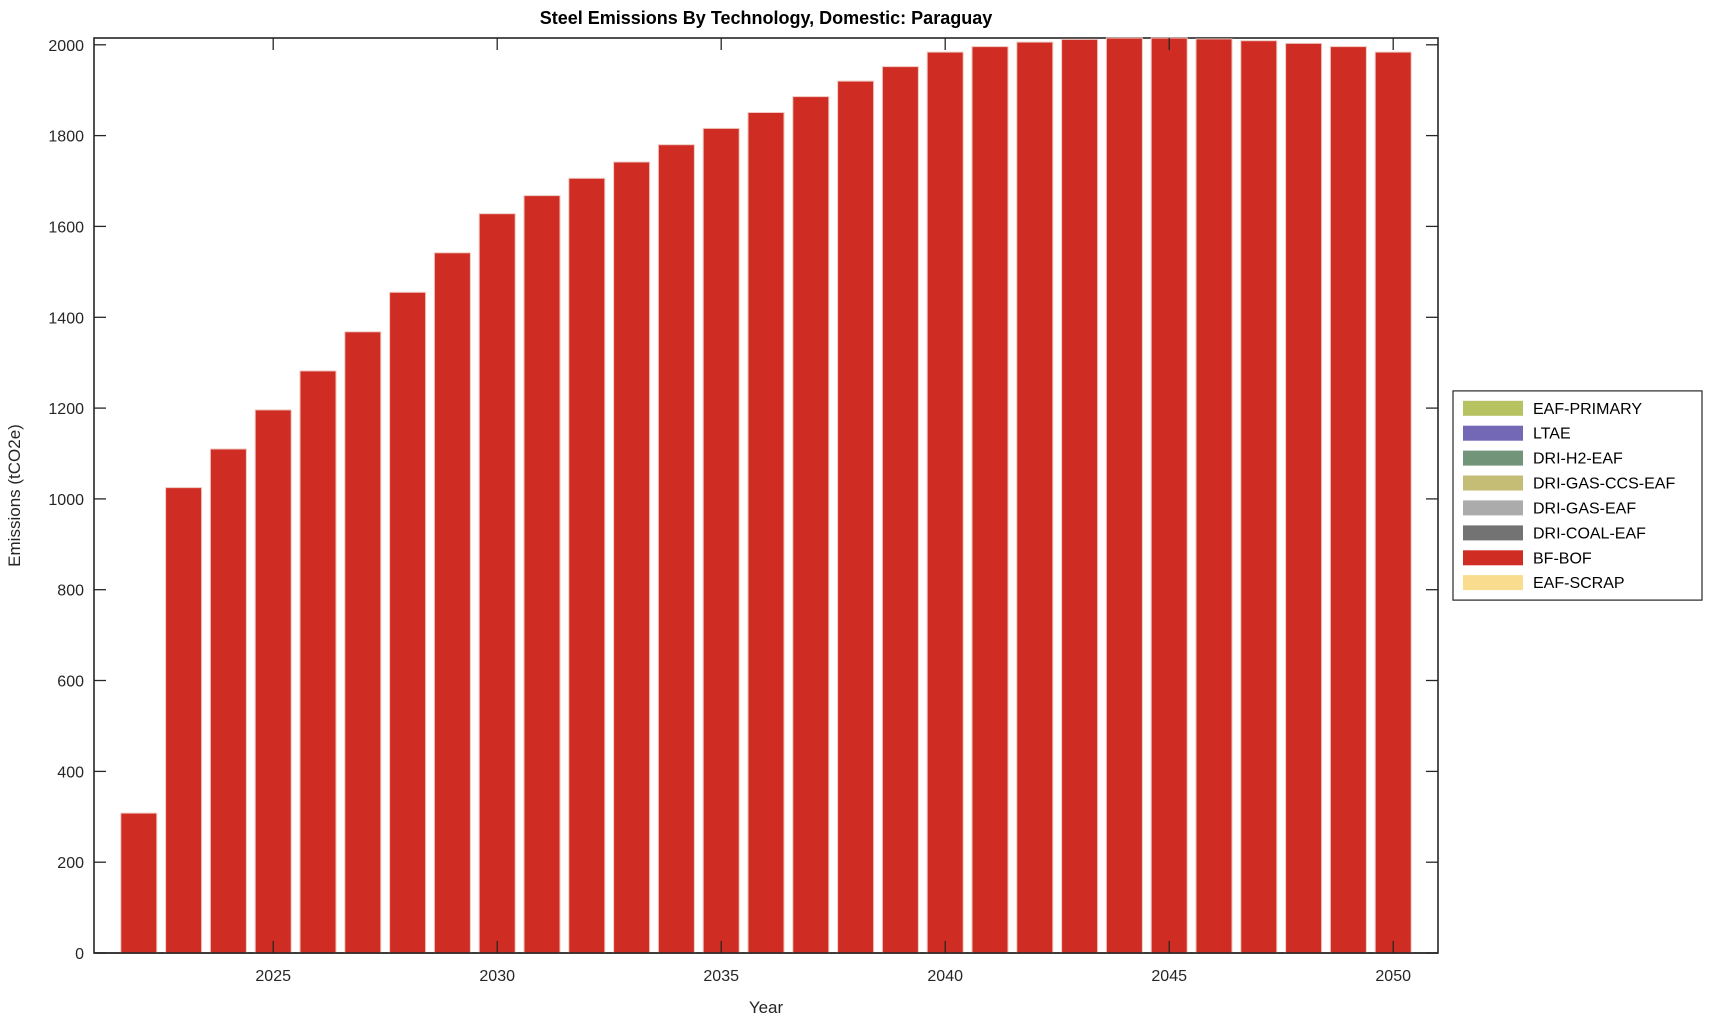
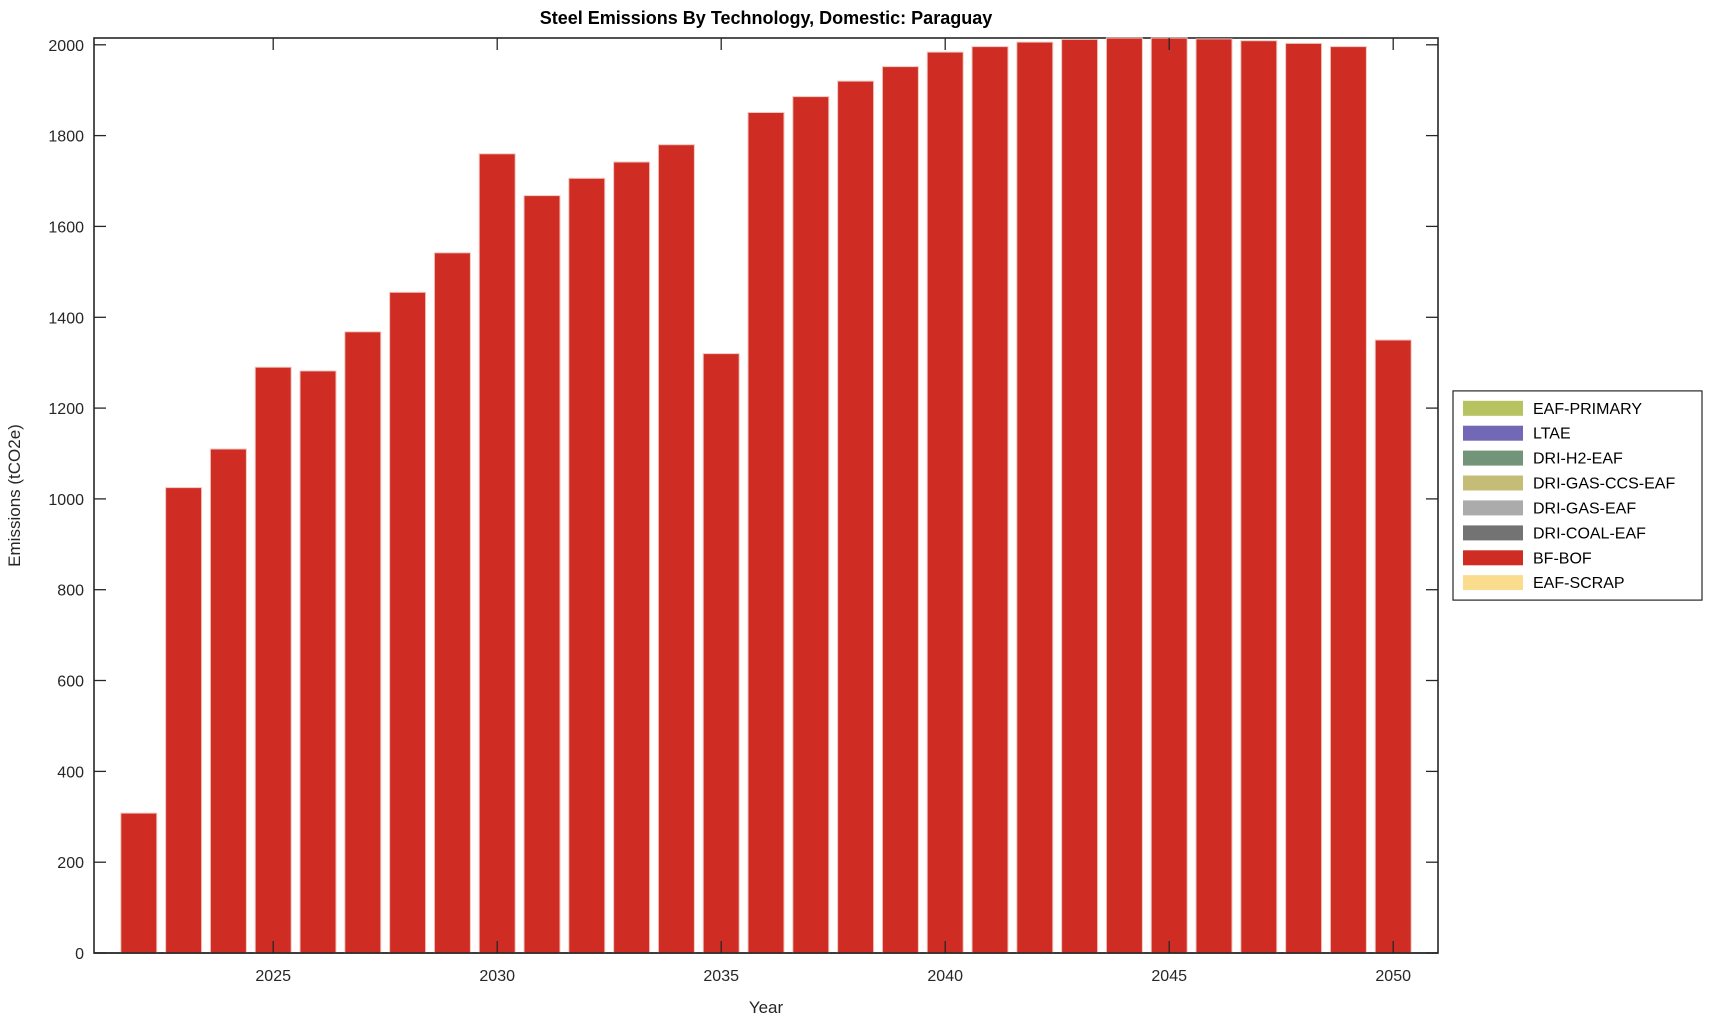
2025: 1200 -> 1290
2030: 1630 -> 1760
2035: 1820 -> 1320
2050: 1980 -> 1350
